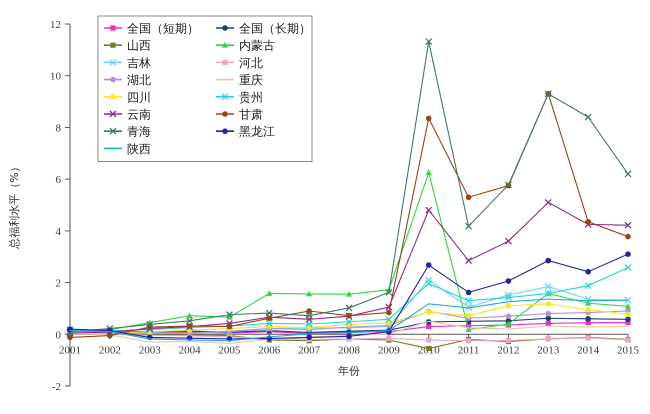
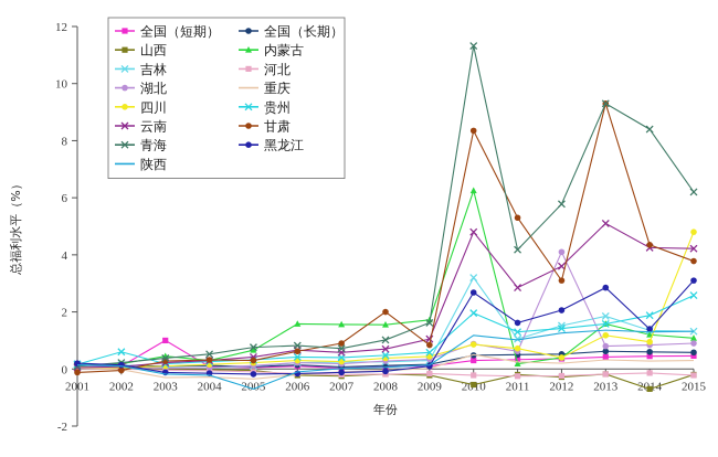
贵州/2002: 0.1 -> 0.6
全国（短期）/2003: 0.1 -> 1.0
内蒙古/2004: 0.7 -> 0.3
陕西/2005: -0.2 -> -0.7
甘肃/2008: 0.7 -> 2.0
吉林/2010: 2.1 -> 3.2
湖北/2012: 0.7 -> 4.1
四川/2012: 1.1 -> 0.4
甘肃/2012: 5.8 -> 3.1
山西/2014: -0.1 -> -0.7
黑龙江/2014: 2.4 -> 1.4
四川/2015: 0.8 -> 4.8
